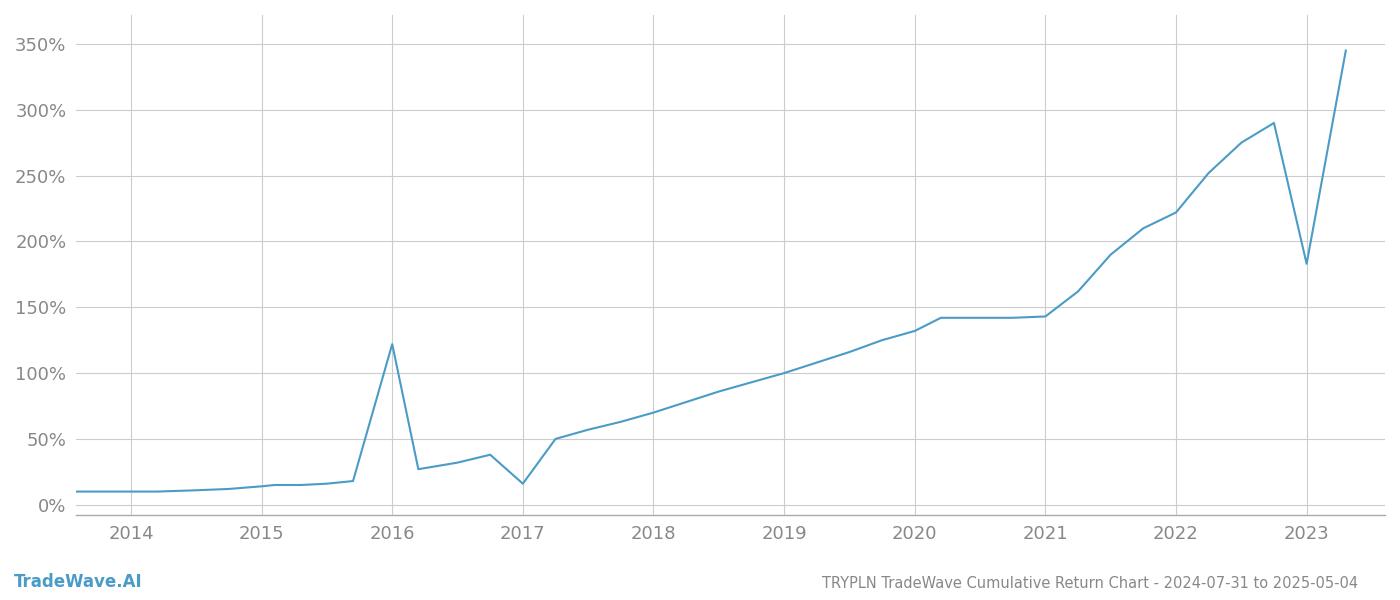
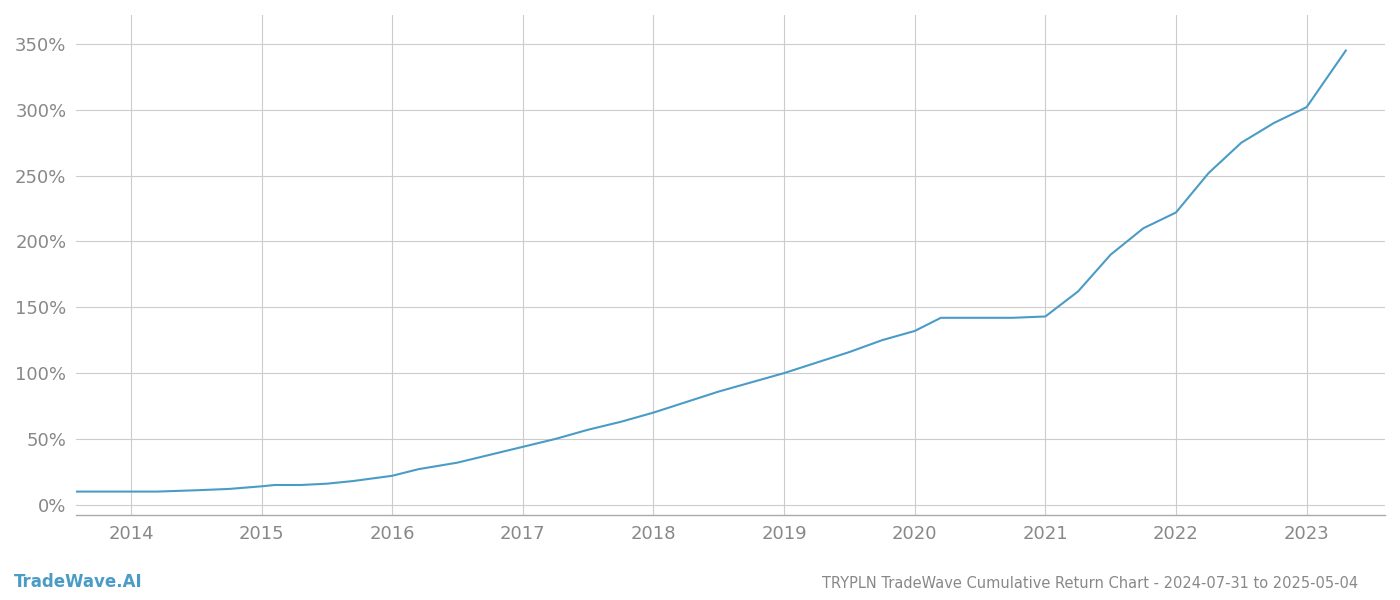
2016: 122% -> 22%
2017: 16% -> 44%
2023: 183% -> 302%
